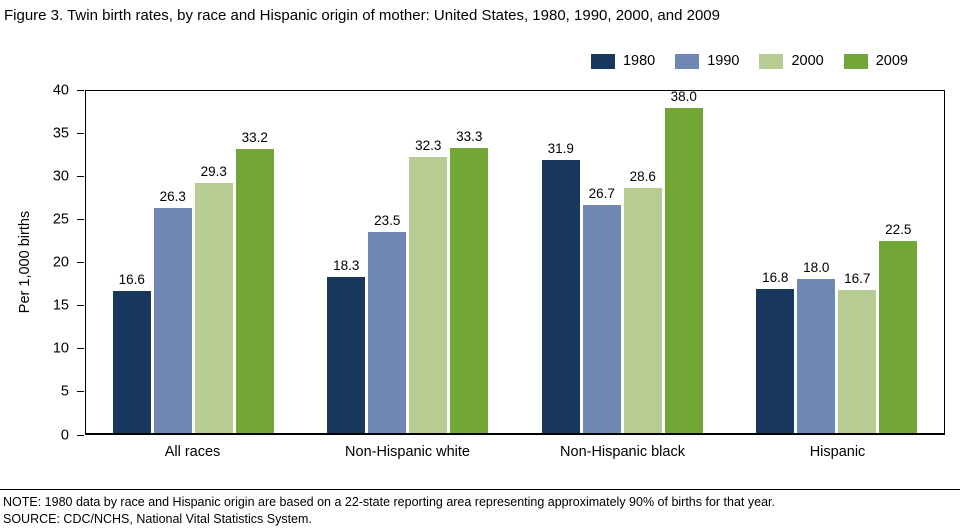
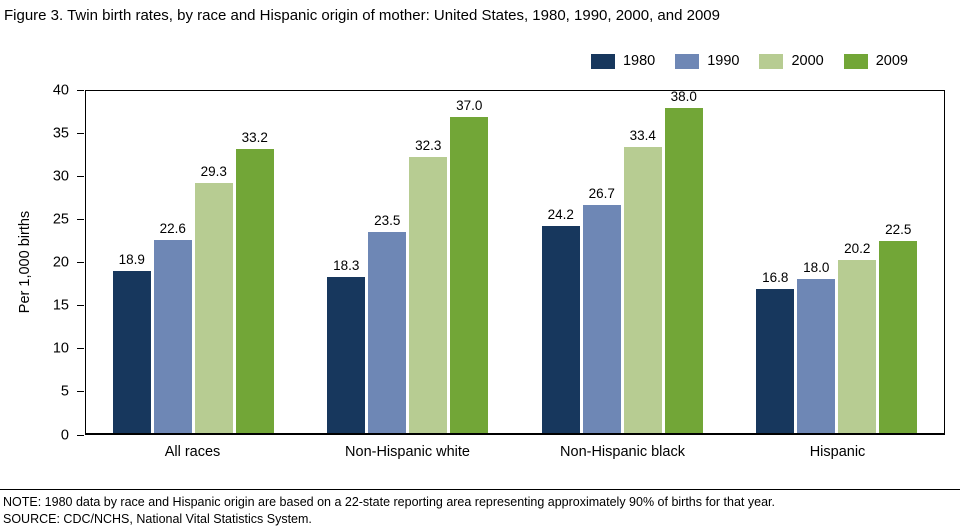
1980/All races: 16.6 -> 18.9
1990/All races: 26.3 -> 22.6
2009/Non-Hispanic white: 33.3 -> 37.0
1980/Non-Hispanic black: 31.9 -> 24.2
2000/Non-Hispanic black: 28.6 -> 33.4
2000/Hispanic: 16.7 -> 20.2
